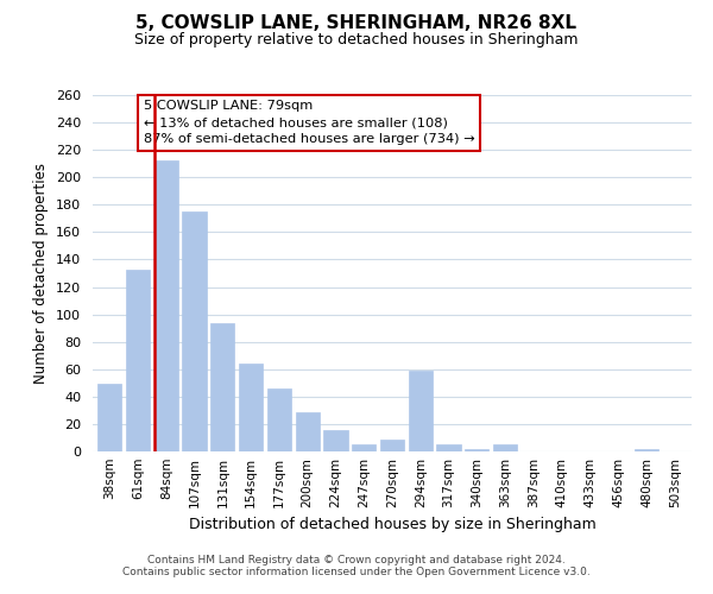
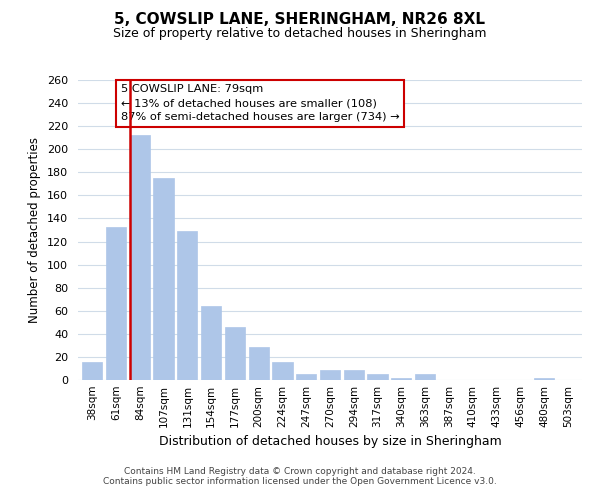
38sqm: 49 -> 16
131sqm: 94 -> 129
294sqm: 59 -> 9
